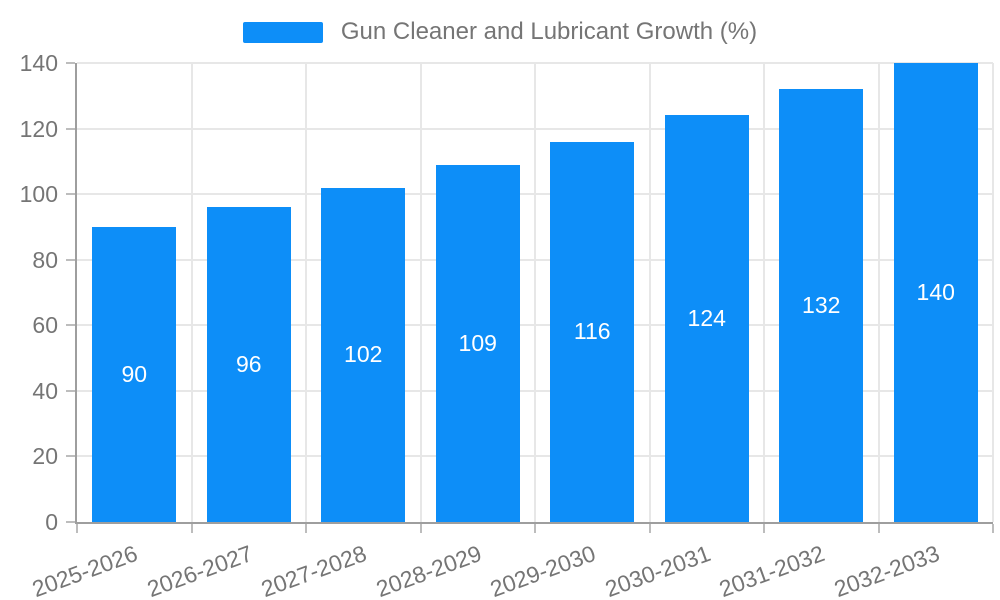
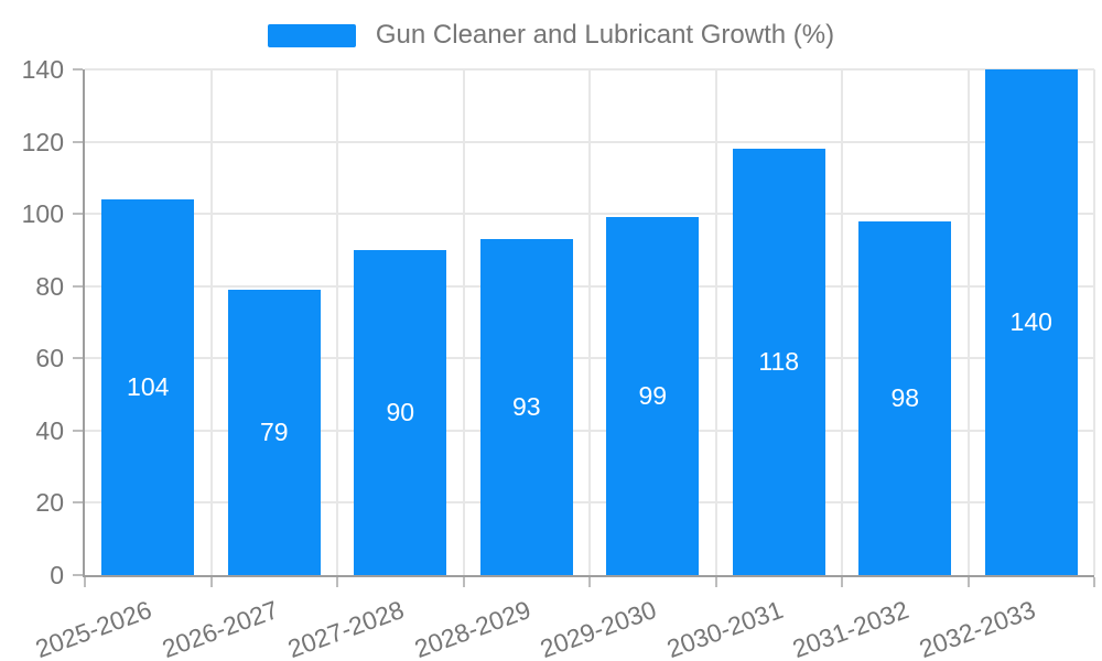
2025-2026: 90 -> 104
2026-2027: 96 -> 79
2027-2028: 102 -> 90
2028-2029: 109 -> 93
2029-2030: 116 -> 99
2030-2031: 124 -> 118
2031-2032: 132 -> 98
